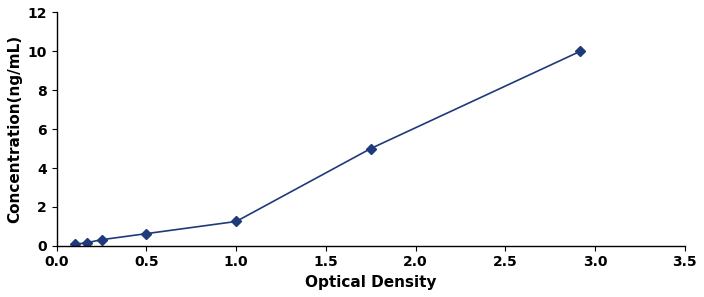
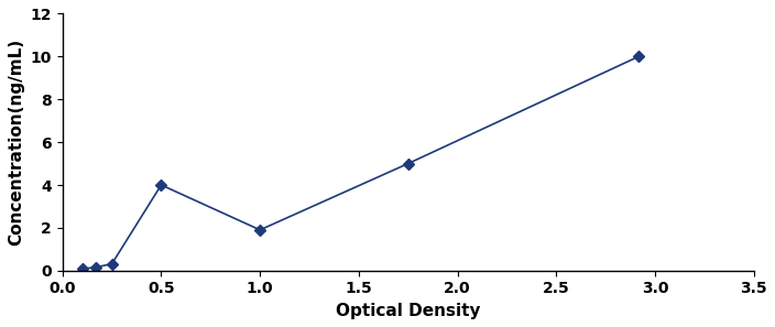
0.5: 0.6 -> 4.0
1.0: 1.2 -> 1.9
